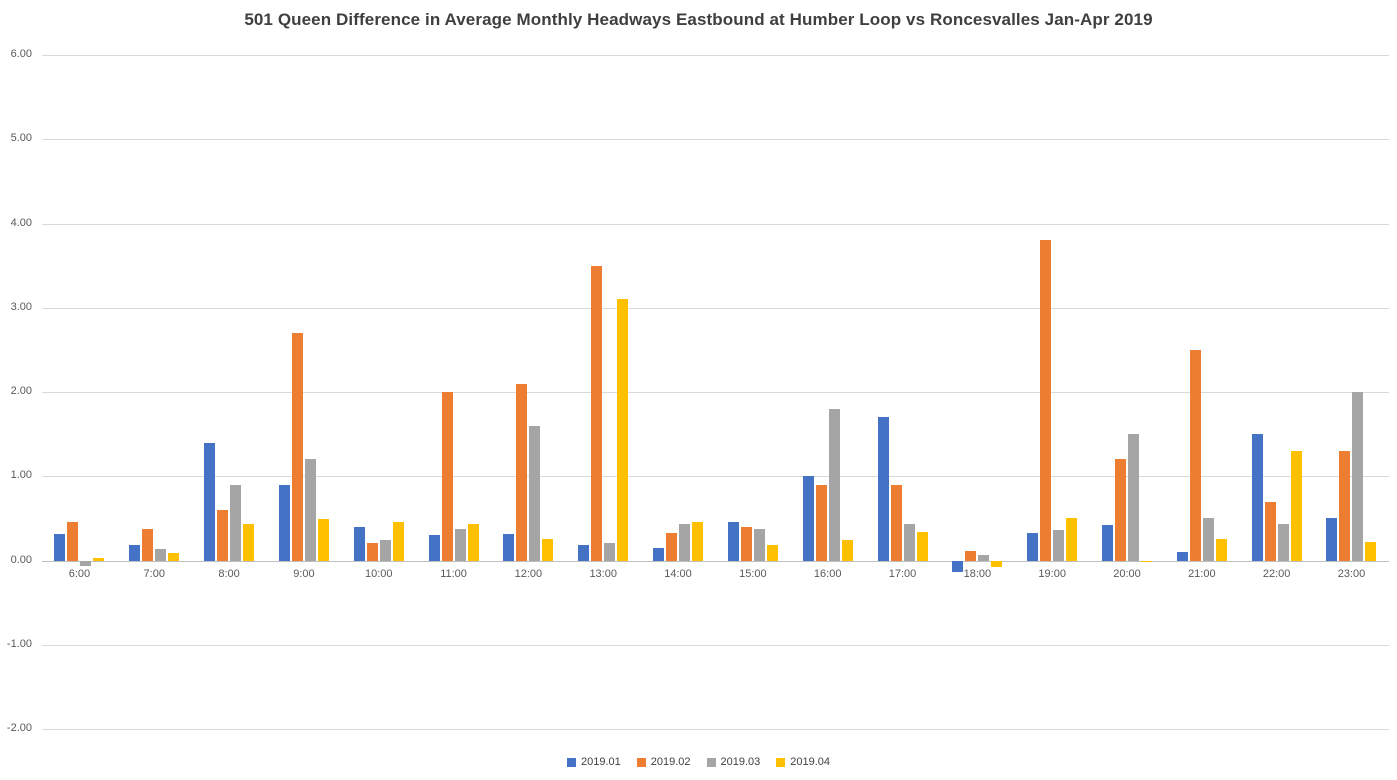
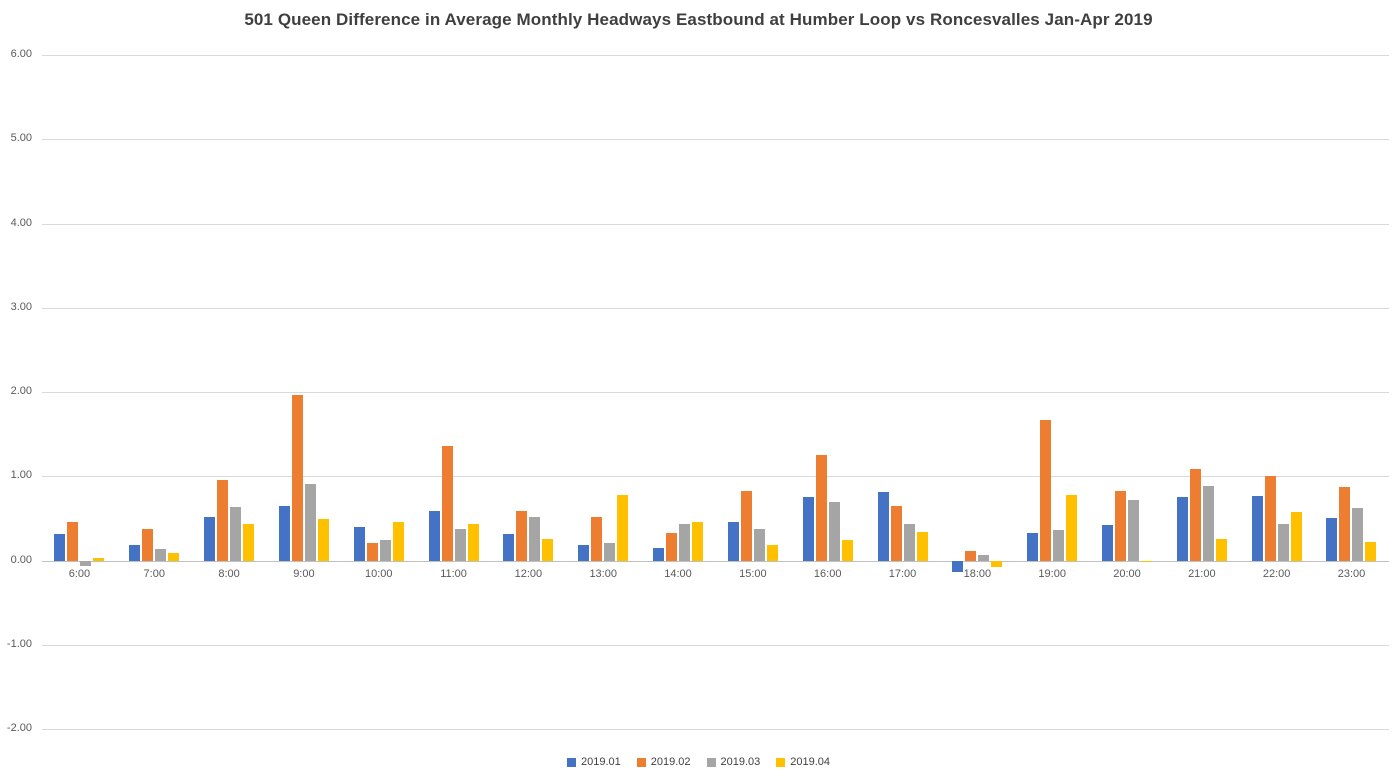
2019.01/8:00: 1.4 -> 0.5
2019.02/8:00: 0.6 -> 1.0
2019.03/8:00: 0.9 -> 0.6
2019.01/9:00: 0.9 -> 0.7
2019.02/9:00: 2.7 -> 2.0
2019.03/9:00: 1.2 -> 0.9
2019.01/11:00: 0.3 -> 0.6
2019.02/11:00: 2.0 -> 1.4
2019.02/12:00: 2.1 -> 0.6
2019.03/12:00: 1.6 -> 0.5
2019.02/13:00: 3.5 -> 0.5
2019.04/13:00: 3.1 -> 0.8
2019.02/15:00: 0.4 -> 0.8
2019.01/16:00: 1.0 -> 0.8
2019.02/16:00: 0.9 -> 1.2
2019.03/16:00: 1.8 -> 0.7
2019.01/17:00: 1.7 -> 0.8
2019.02/17:00: 0.9 -> 0.7
2019.02/19:00: 3.8 -> 1.7
2019.04/19:00: 0.5 -> 0.8
2019.02/20:00: 1.2 -> 0.8
2019.03/20:00: 1.5 -> 0.7
2019.01/21:00: 0.1 -> 0.8
2019.02/21:00: 2.5 -> 1.1
2019.03/21:00: 0.5 -> 0.9
2019.01/22:00: 1.5 -> 0.8
2019.02/22:00: 0.7 -> 1.0
2019.04/22:00: 1.3 -> 0.6
2019.02/23:00: 1.3 -> 0.9
2019.03/23:00: 2.0 -> 0.6
